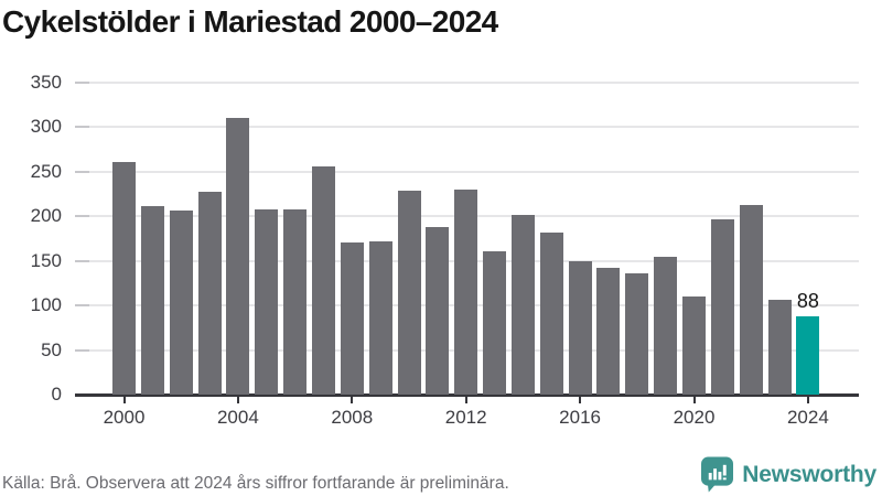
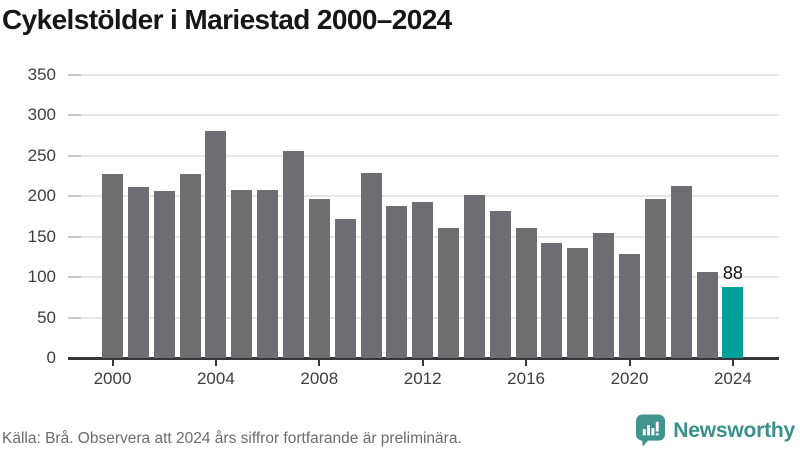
2000: 260 -> 230
2004: 310 -> 280
2008: 170 -> 200
2012: 230 -> 190
2016: 150 -> 160
2020: 110 -> 130
